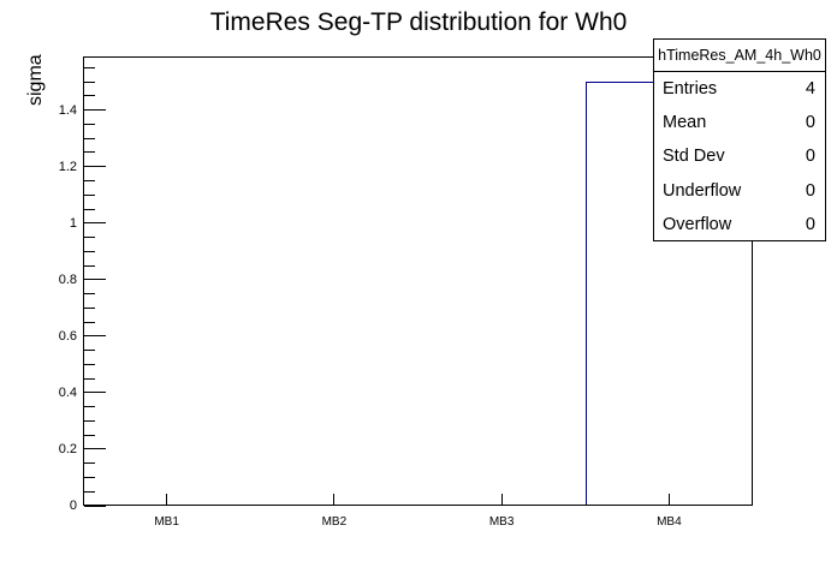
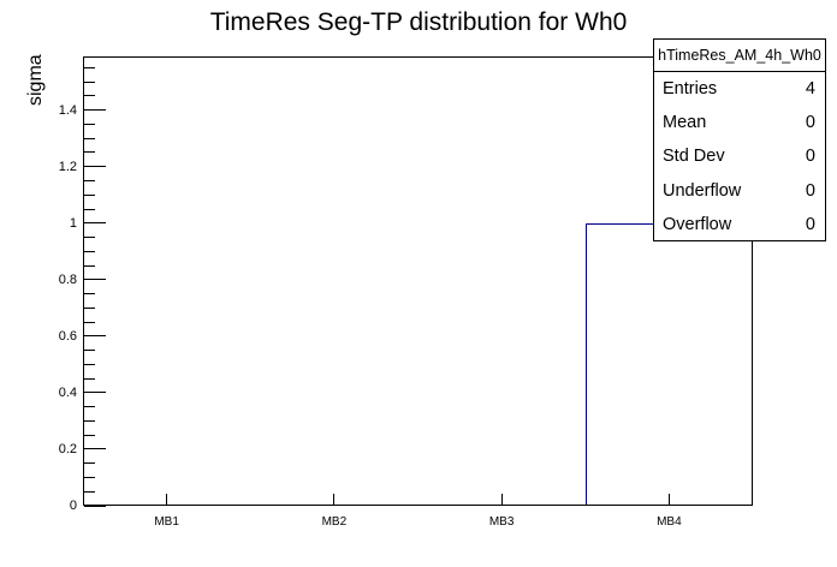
MB4: 1.5 -> 1.0
